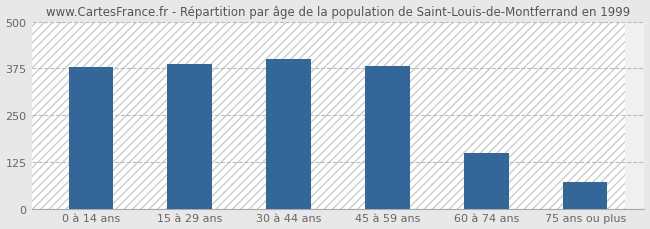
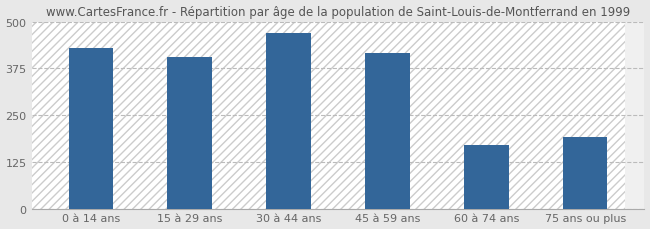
0 à 14 ans: 379 -> 430
15 à 29 ans: 386 -> 405
30 à 44 ans: 400 -> 470
45 à 59 ans: 381 -> 415
60 à 74 ans: 148 -> 170
75 ans ou plus: 72 -> 190
